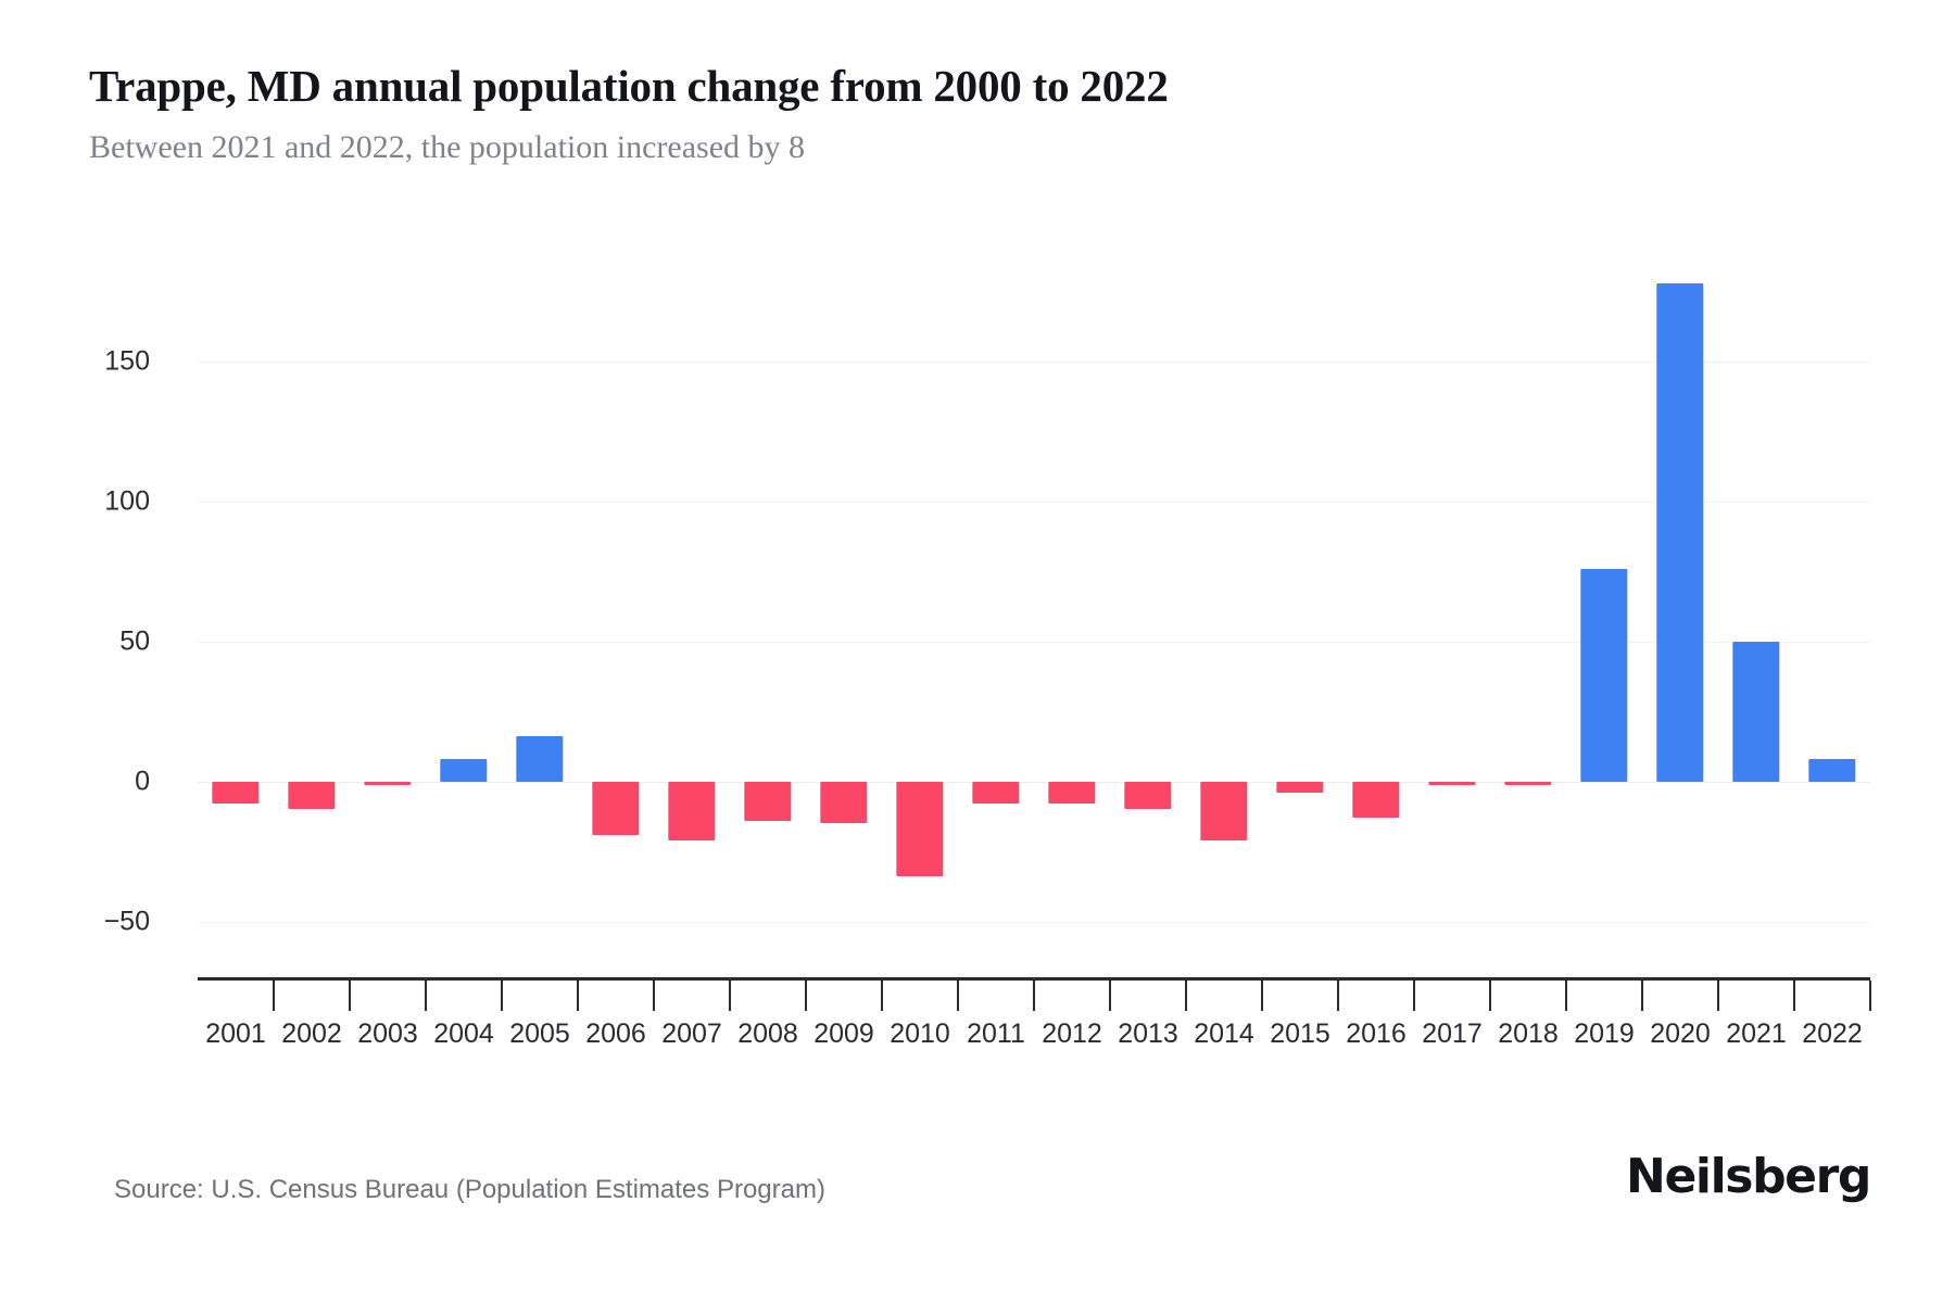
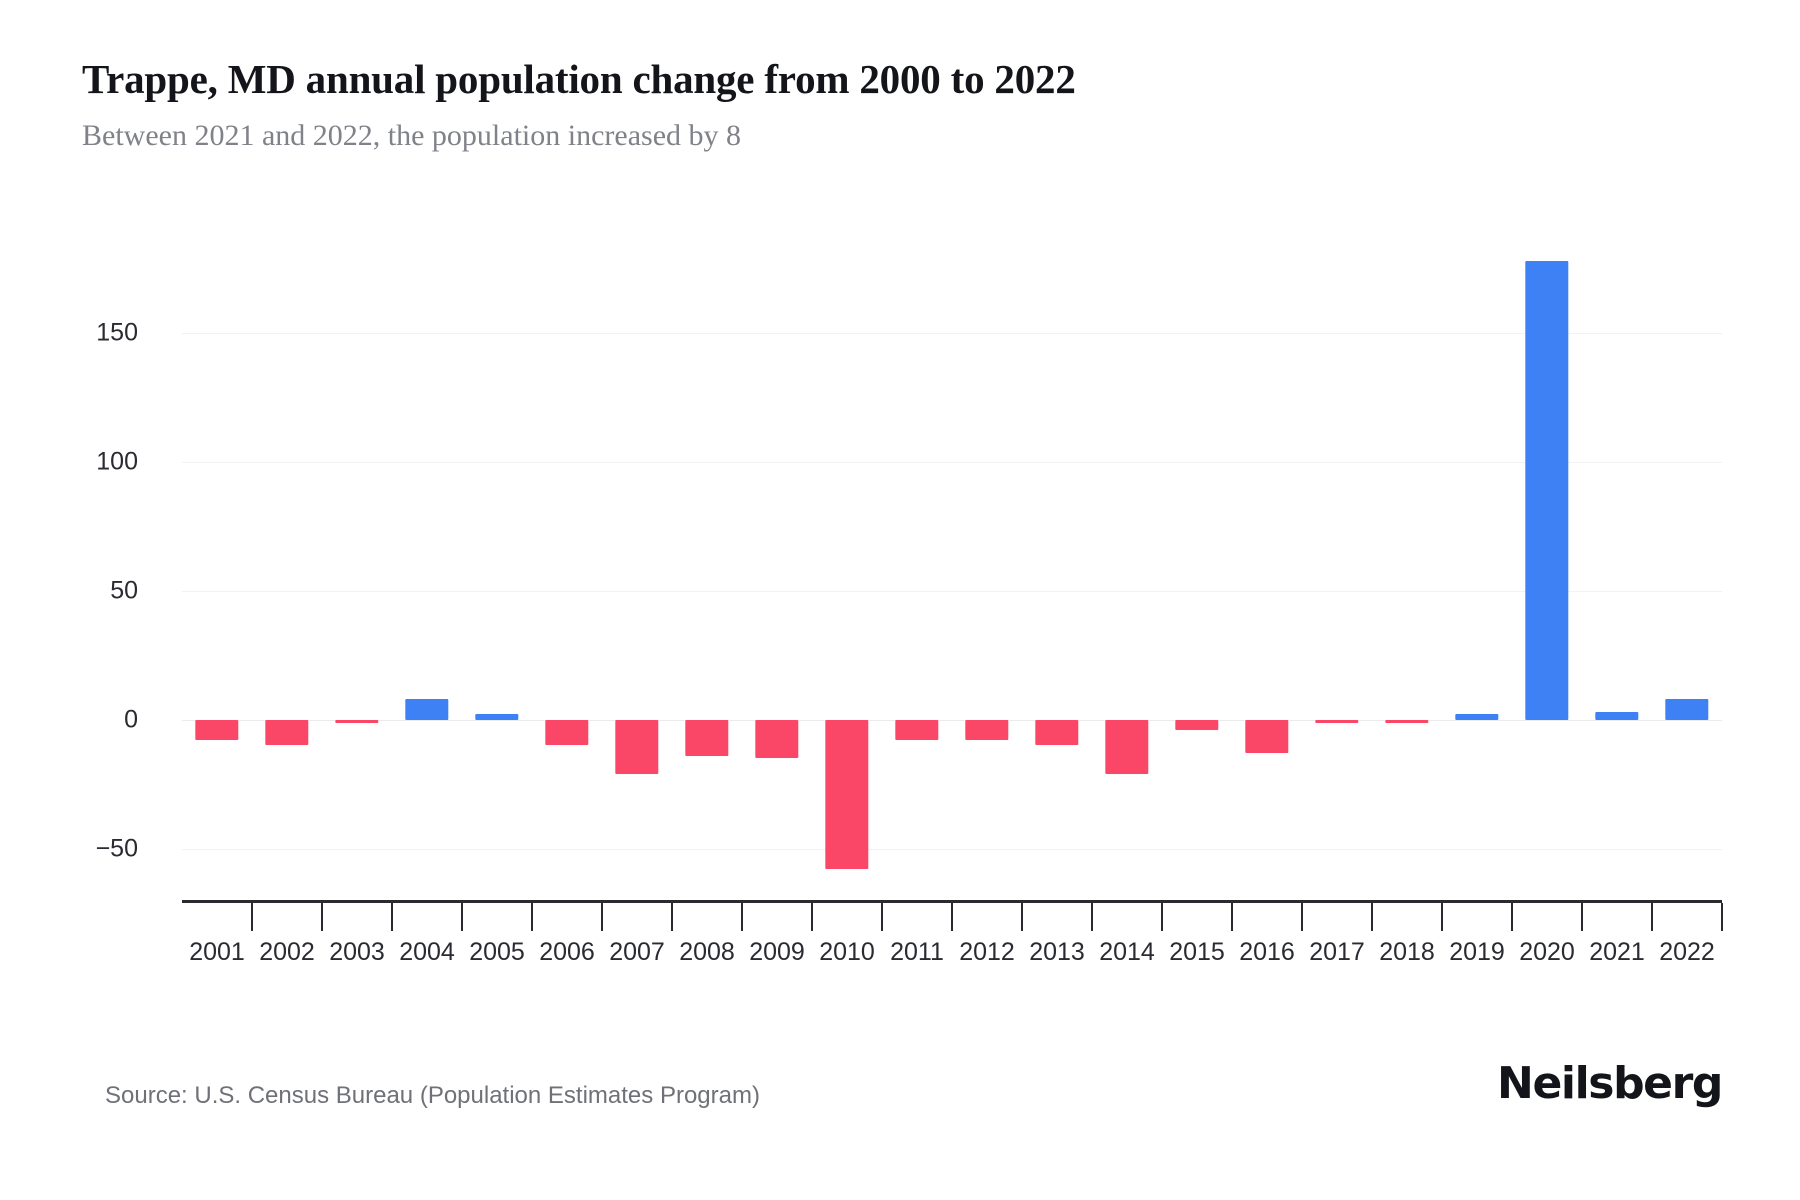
2005: 16 -> 2
2006: -19 -> -10
2010: -34 -> -58
2019: 76 -> 2
2021: 50 -> 3
